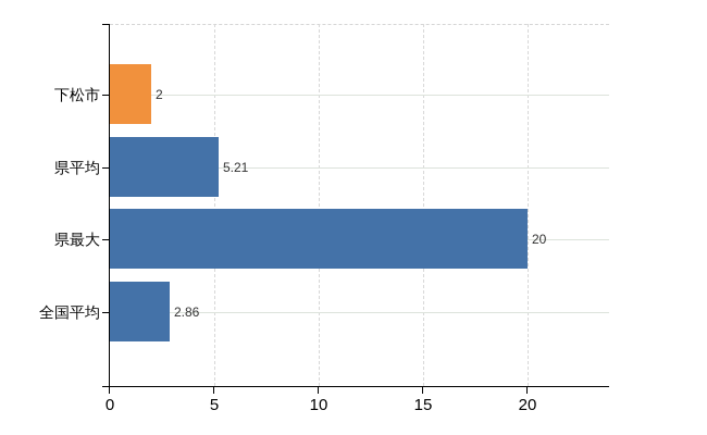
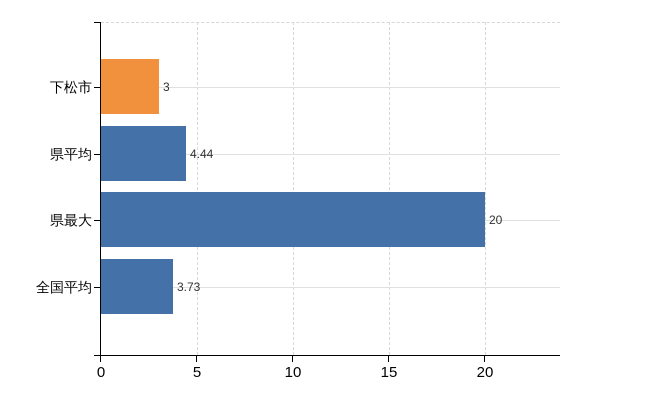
下松市: 2 -> 3
県平均: 5.21 -> 4.44
全国平均: 2.86 -> 3.73
